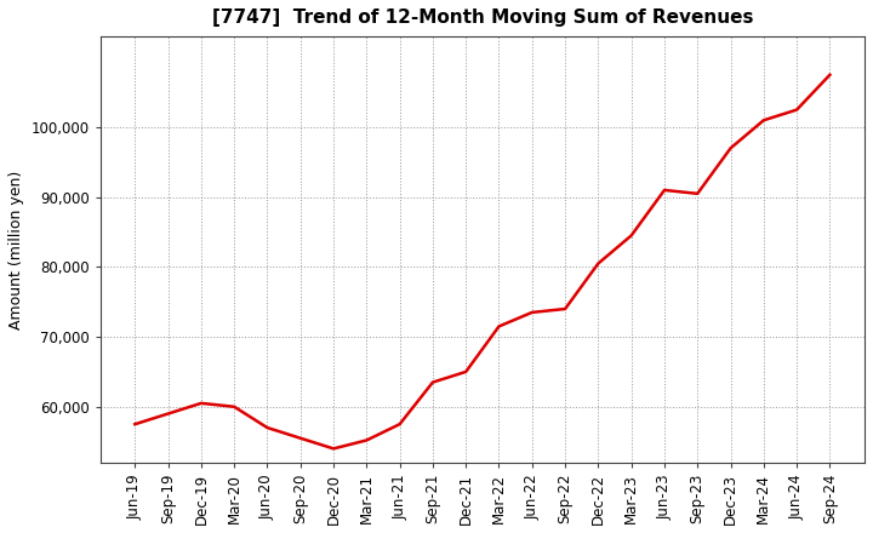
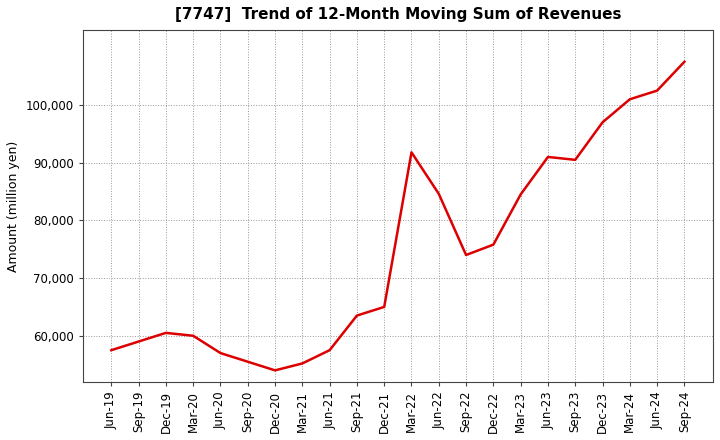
Mar-22: 71,500 -> 91,800
Jun-22: 73,500 -> 84,600
Dec-22: 80,500 -> 75,800
